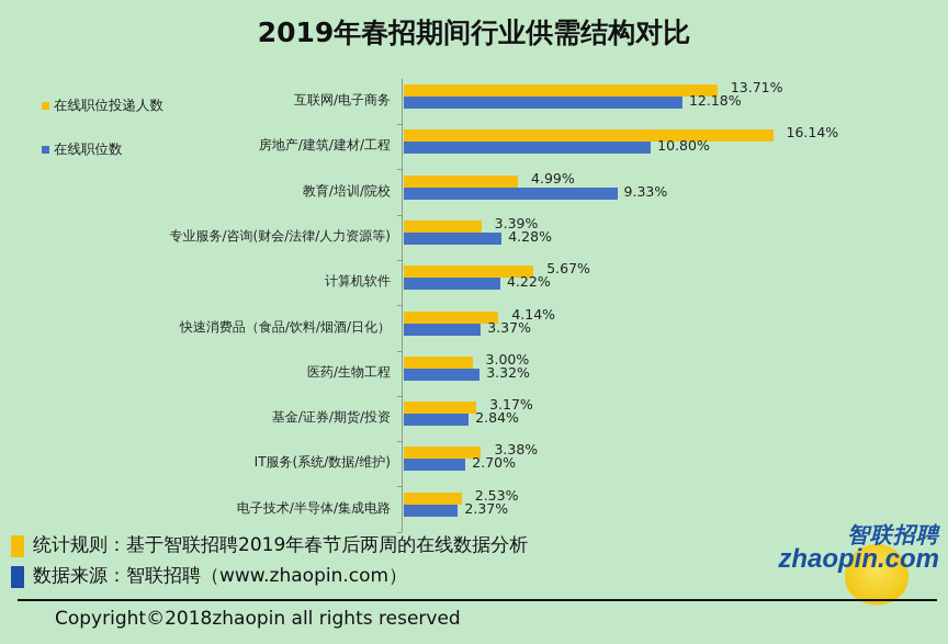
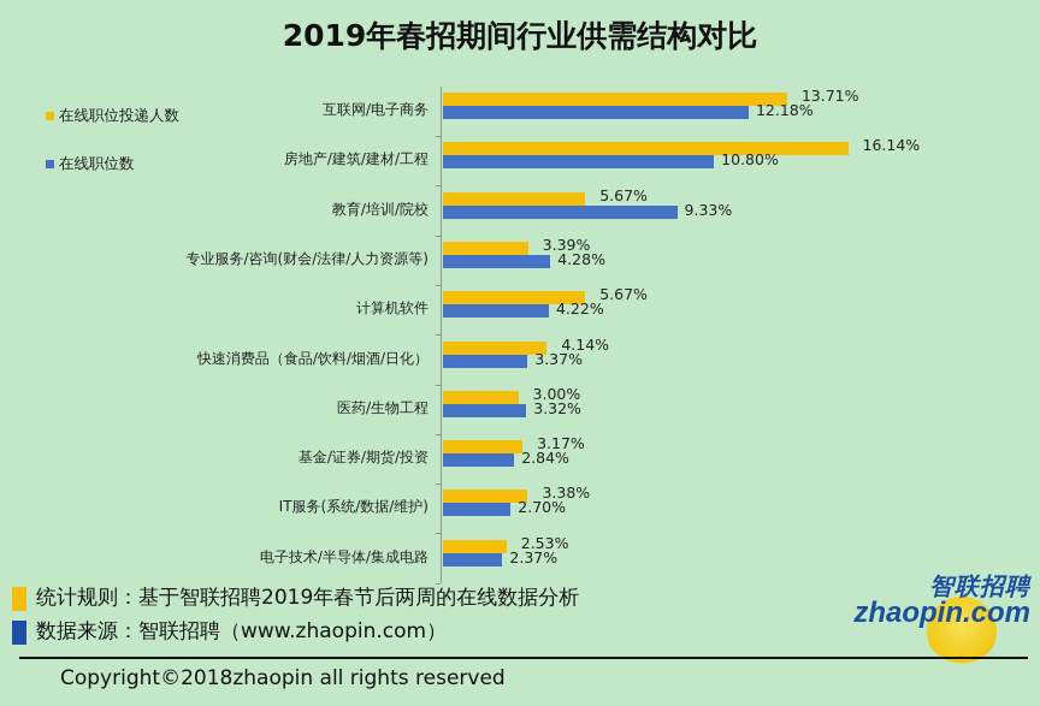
在线职位投递人数/教育/培训/院校: 4.99% -> 5.67%
